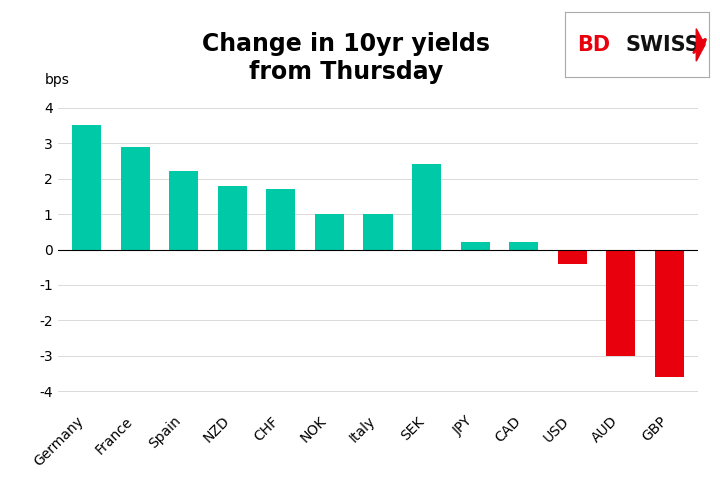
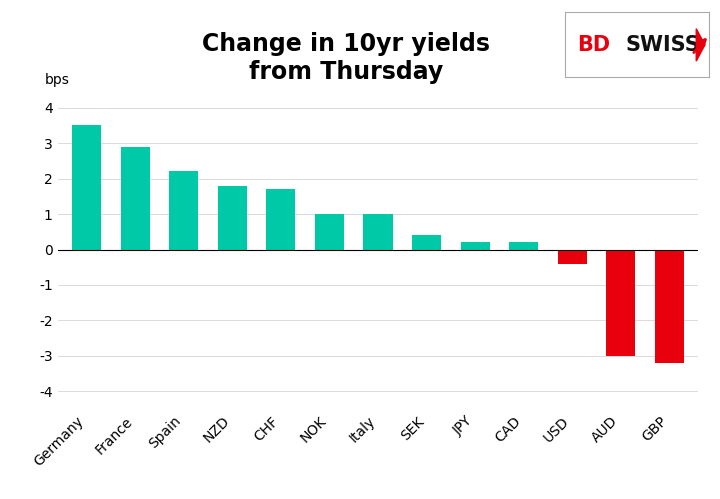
SEK: 2.4 -> 0.4
GBP: -3.6 -> -3.2
